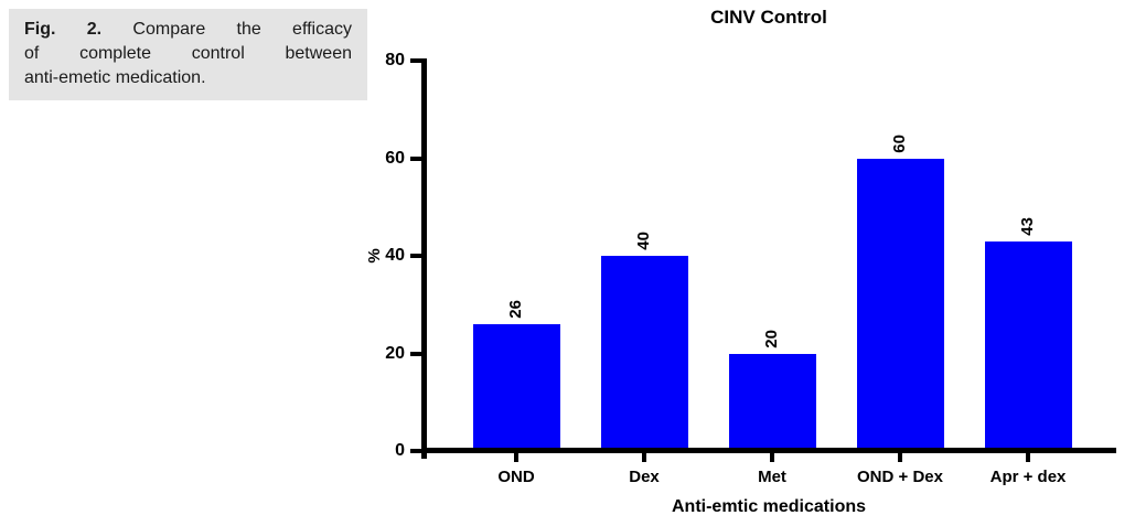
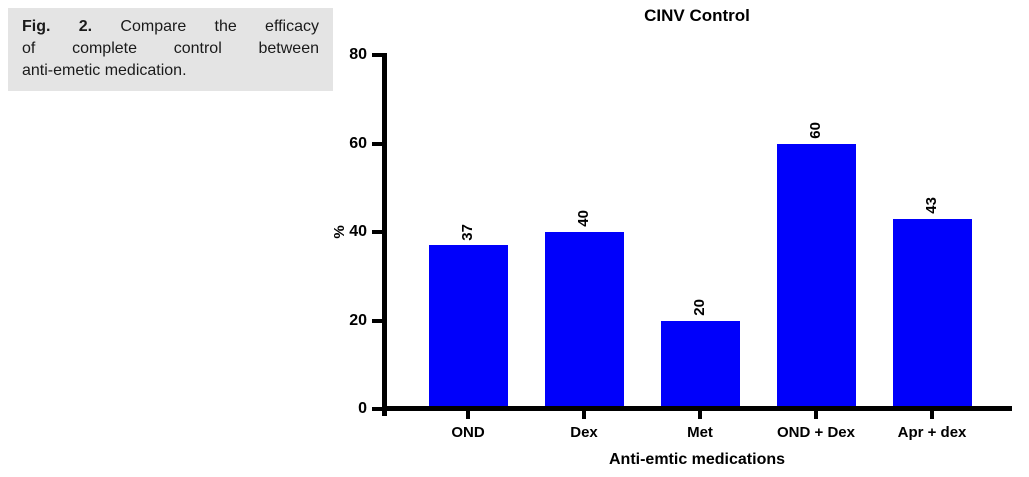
OND: 26 -> 37
